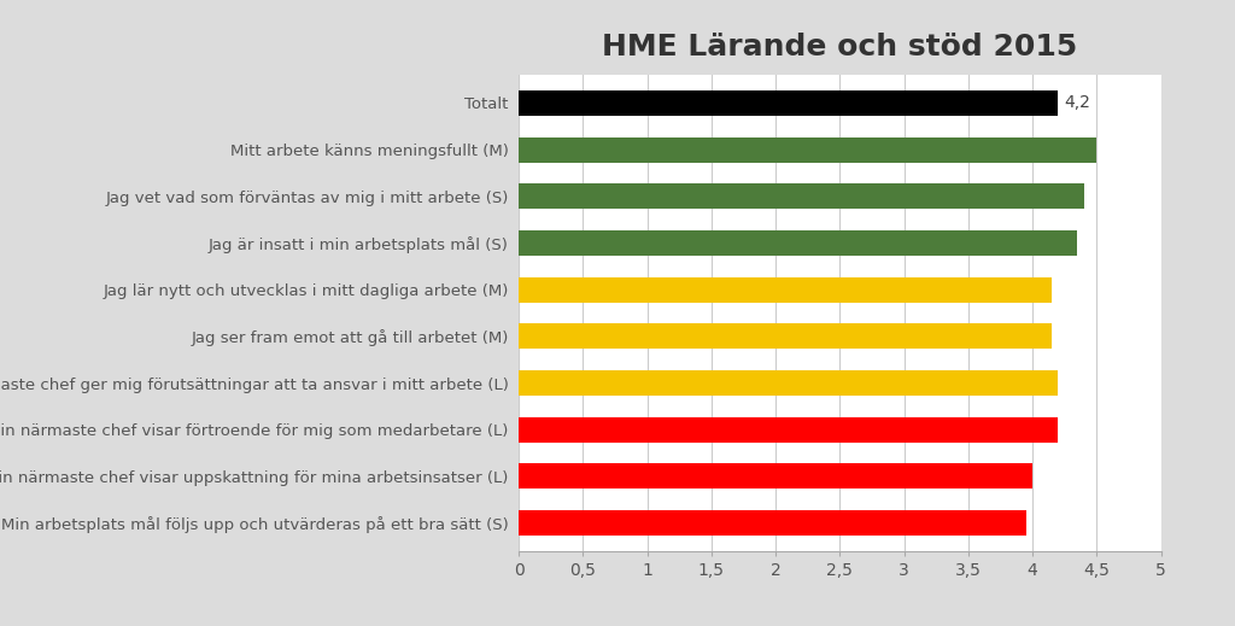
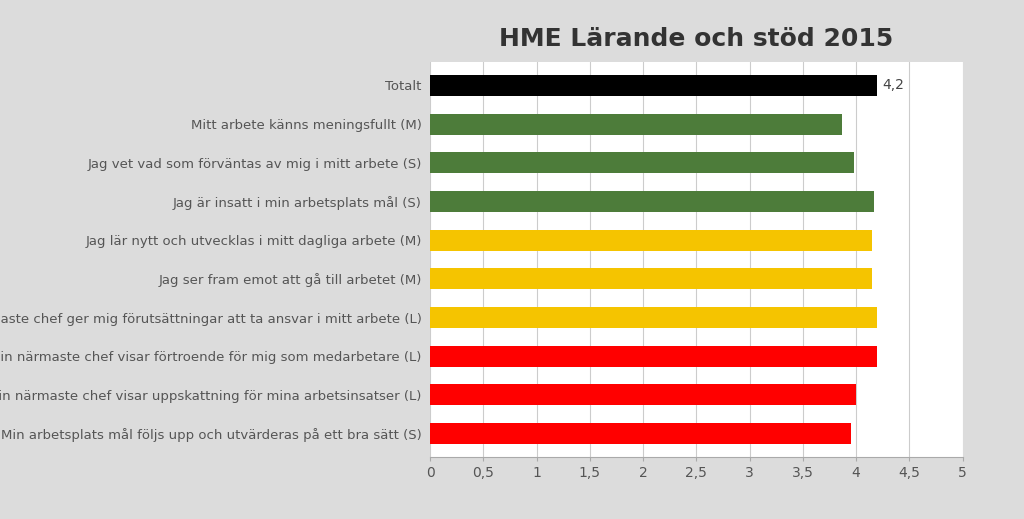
Mitt arbete känns meningsfullt (M): 4,50 -> 3,87
Jag vet vad som förväntas av mig i mitt arbete (S): 4,40 -> 3,98
Jag är insatt i min arbetsplats mål (S): 4,35 -> 4,17
